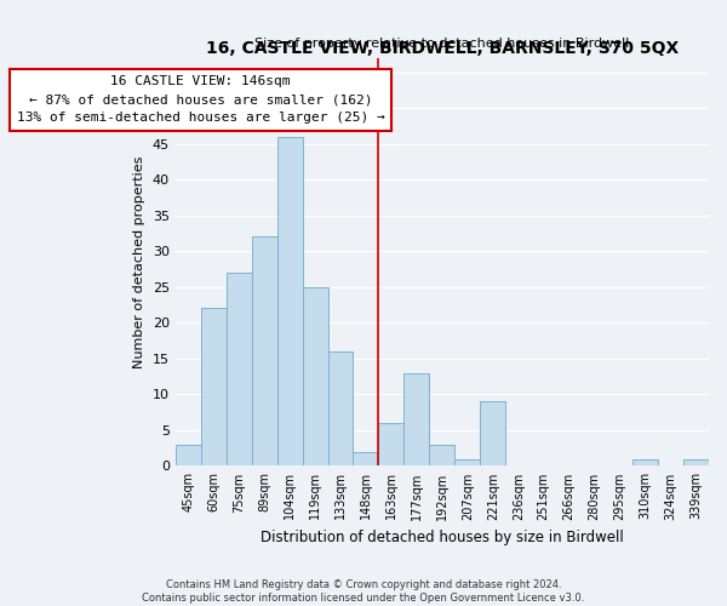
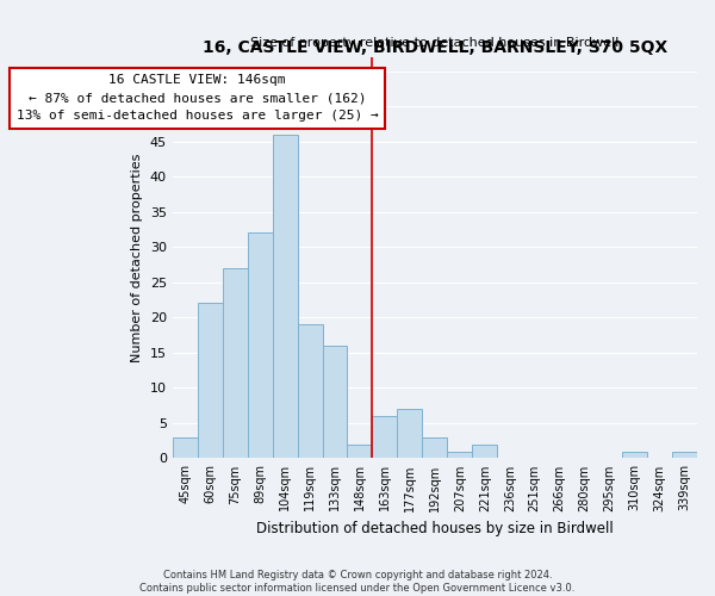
119sqm: 25 -> 19
177sqm: 13 -> 7
221sqm: 9 -> 2
